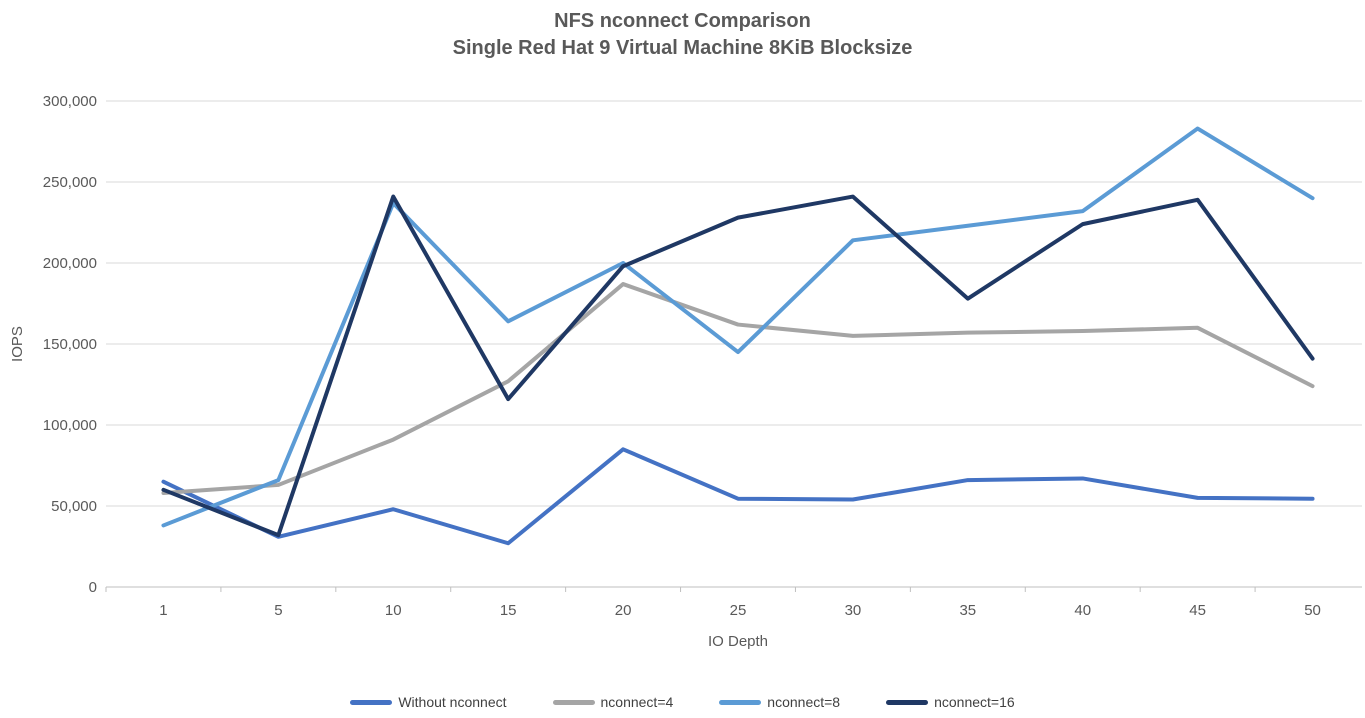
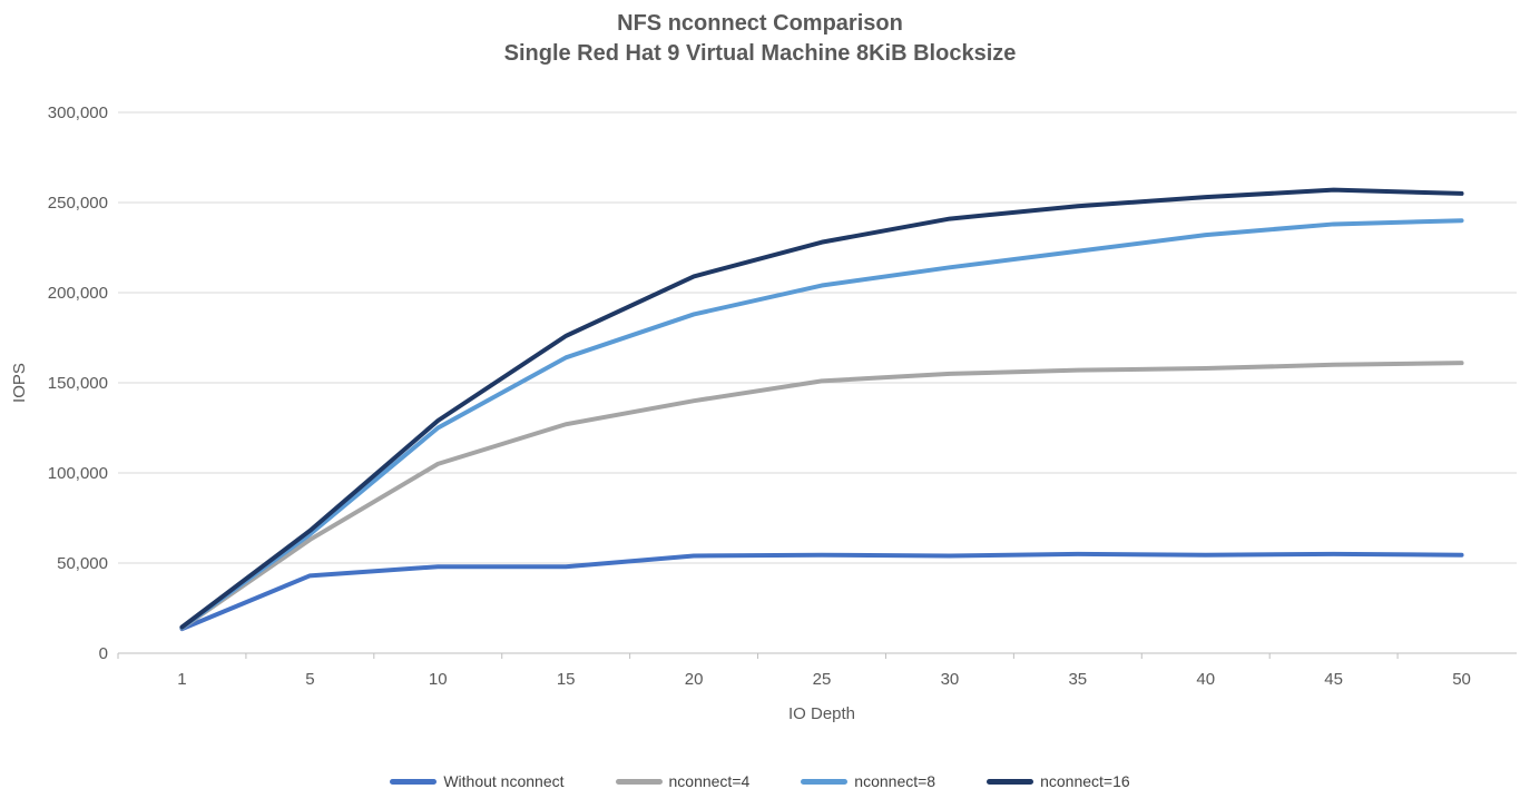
Without nconnect/1: 65000 -> 14000
nconnect=4/1: 58000 -> 14000
nconnect=8/1: 38000 -> 14000
nconnect=16/1: 60000 -> 14000
Without nconnect/5: 31000 -> 43000
nconnect=16/5: 32000 -> 68000
nconnect=4/10: 91000 -> 105000
nconnect=8/10: 237000 -> 125000
nconnect=16/10: 241000 -> 129000
Without nconnect/15: 27000 -> 48000
nconnect=16/15: 116000 -> 176000
Without nconnect/20: 85000 -> 54000
nconnect=4/20: 187000 -> 140000
nconnect=8/20: 200000 -> 188000
nconnect=16/20: 198000 -> 209000
nconnect=4/25: 162000 -> 151000
nconnect=8/25: 145000 -> 204000
Without nconnect/35: 66000 -> 55000
nconnect=16/35: 178000 -> 248000
Without nconnect/40: 67000 -> 54000
nconnect=16/40: 224000 -> 253000
nconnect=8/45: 283000 -> 238000
nconnect=16/45: 239000 -> 257000
nconnect=4/50: 124000 -> 161000
nconnect=16/50: 141000 -> 255000
